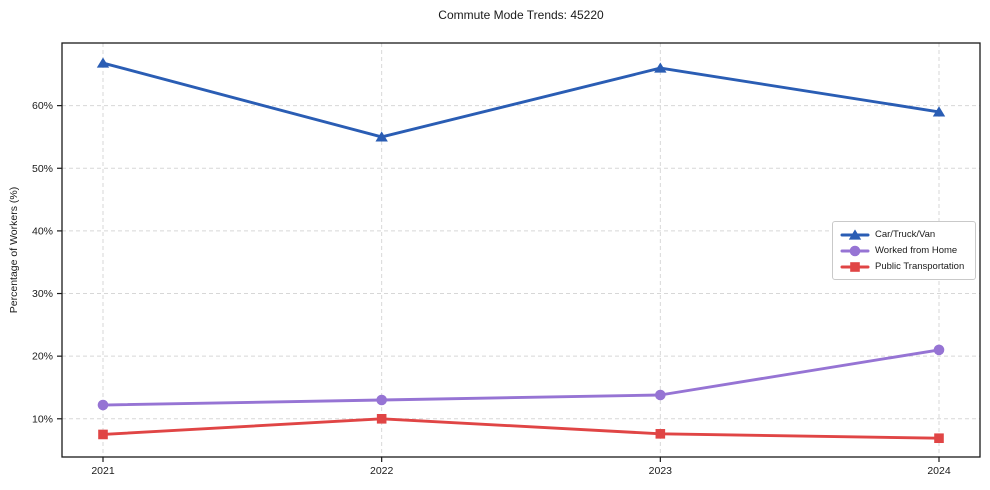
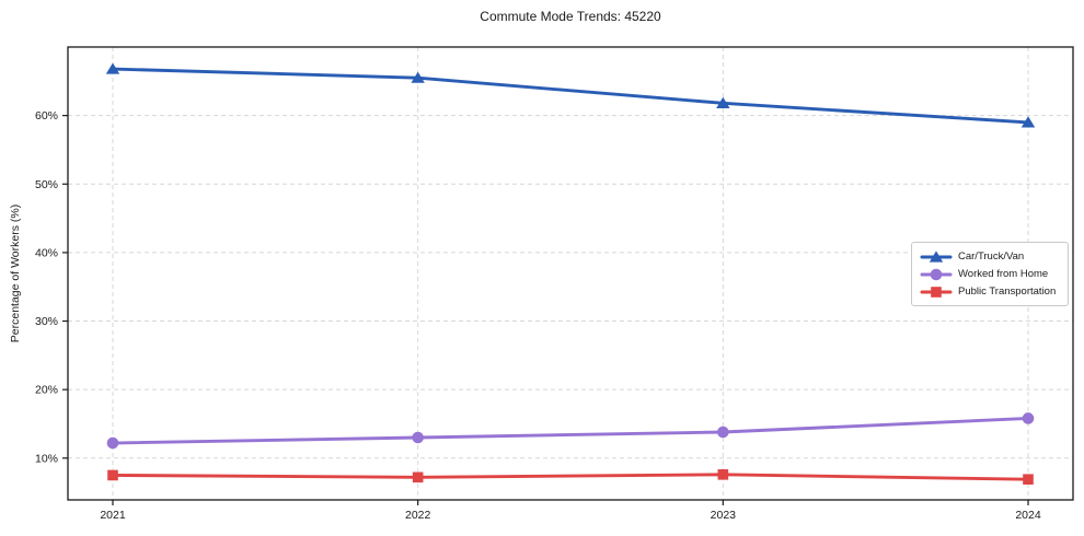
Car/Truck/Van/2022: 55% -> 66%
Public Transportation/2022: 10% -> 7%
Car/Truck/Van/2023: 66% -> 62%
Worked from Home/2024: 21% -> 16%
